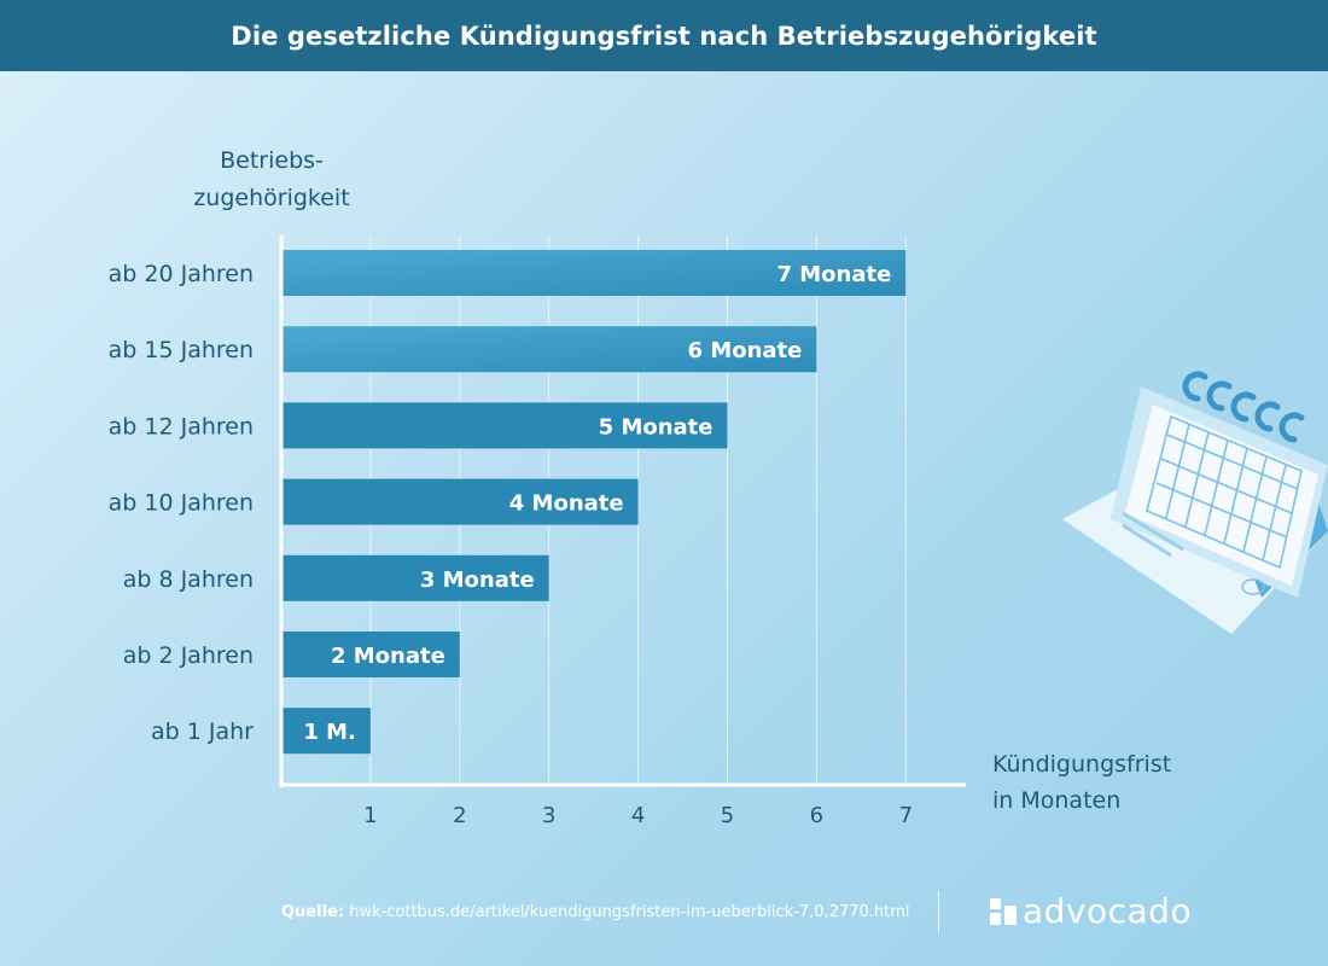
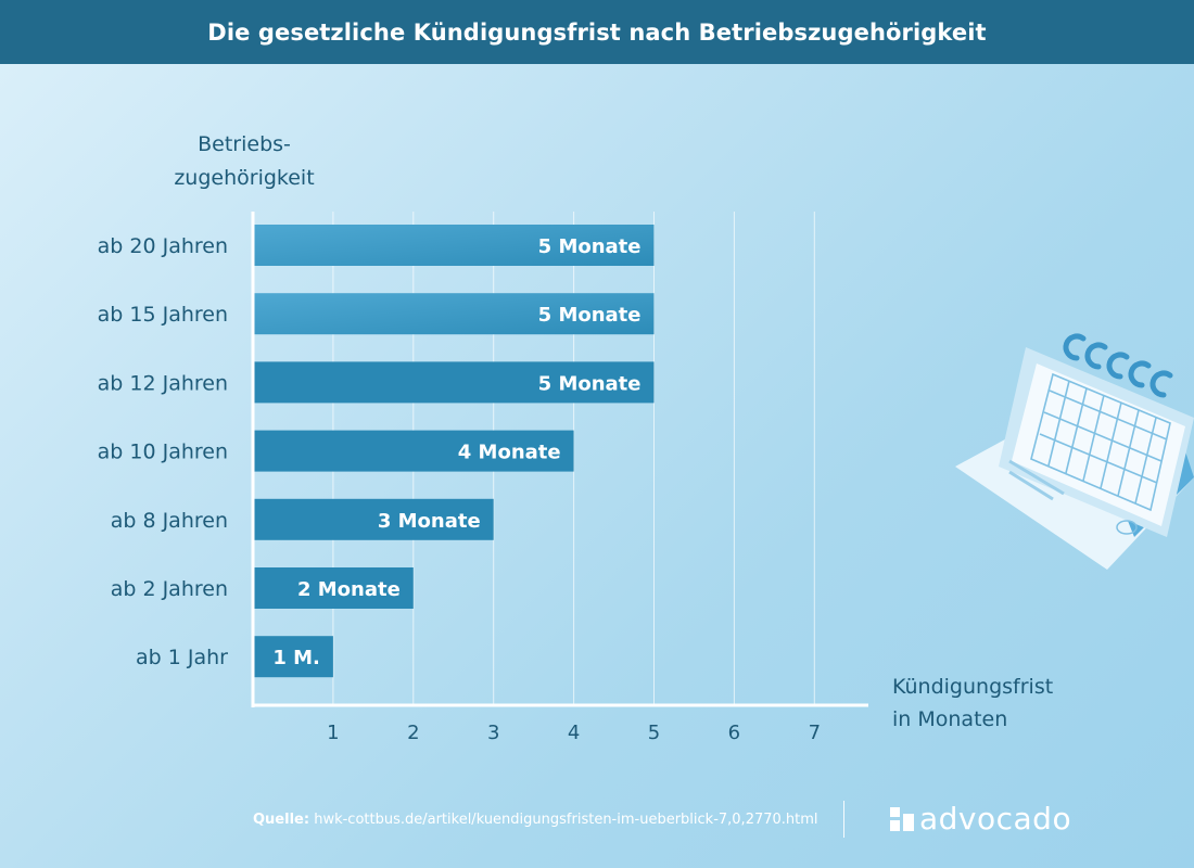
ab 20 Jahren: 7 -> 5
ab 15 Jahren: 6 -> 5
